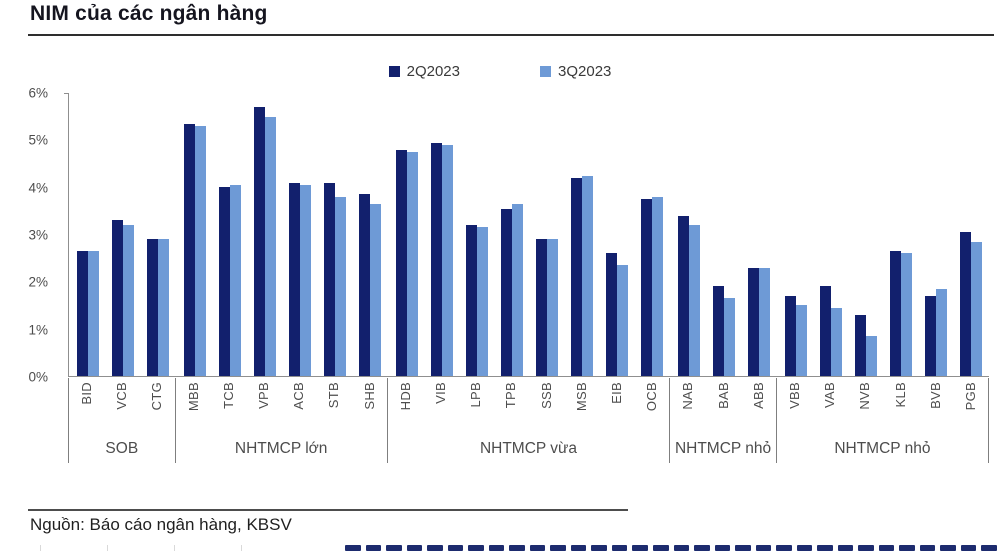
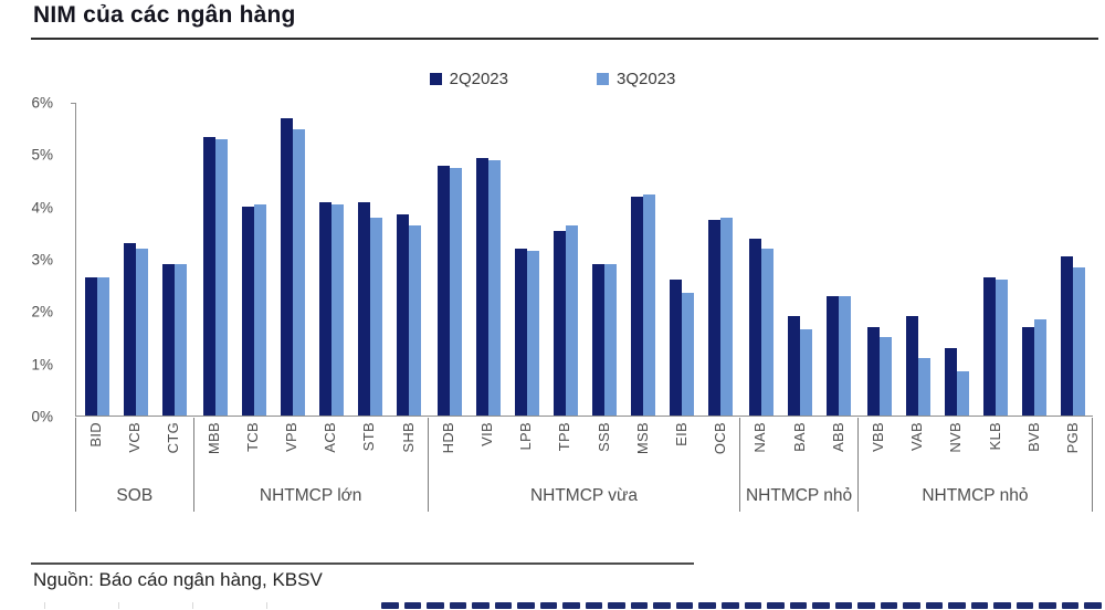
3Q2023/VAB: 1.4% -> 1.1%
